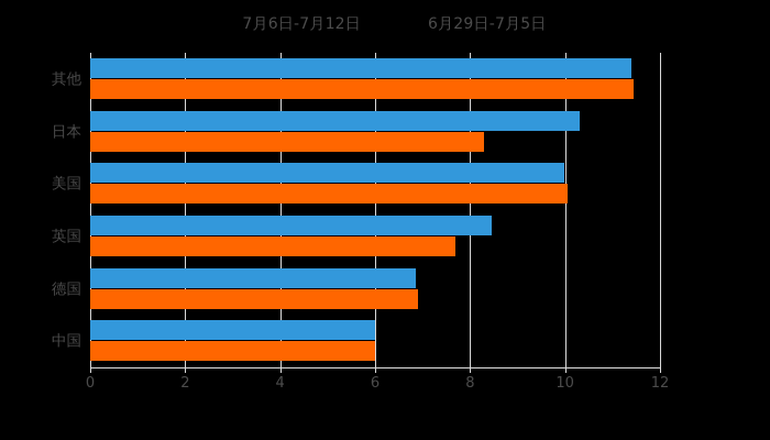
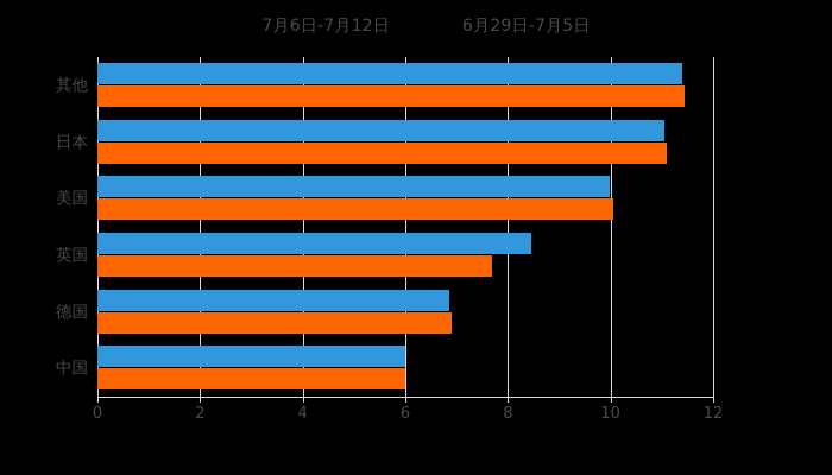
7月6日-7月12日/日本: 10.3 -> 11.1
6月29日-7月5日/日本: 8.3 -> 11.1
